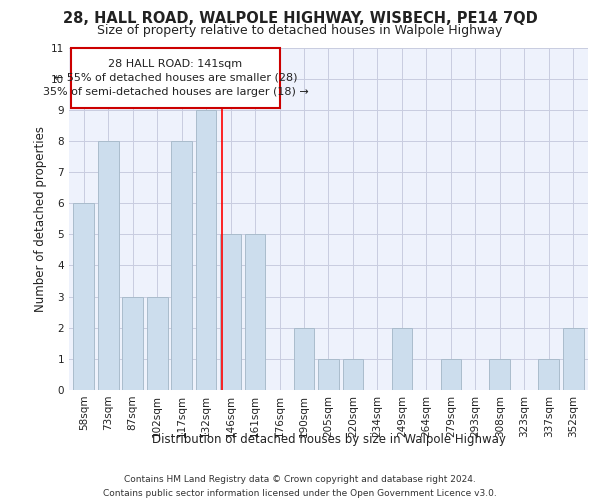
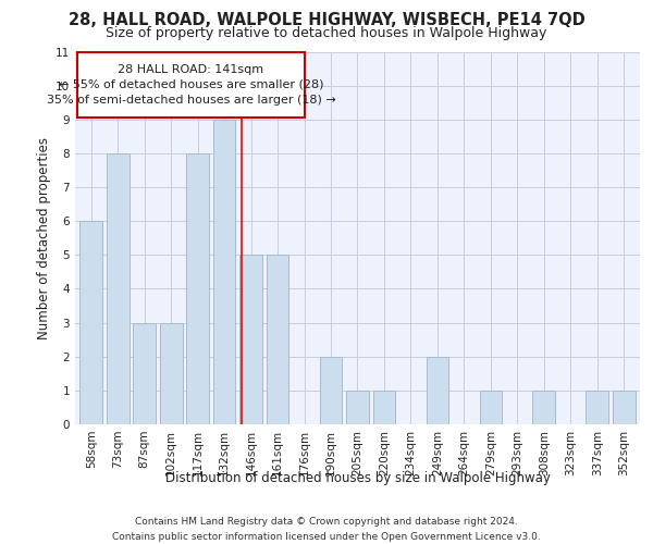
352sqm: 2 -> 1
